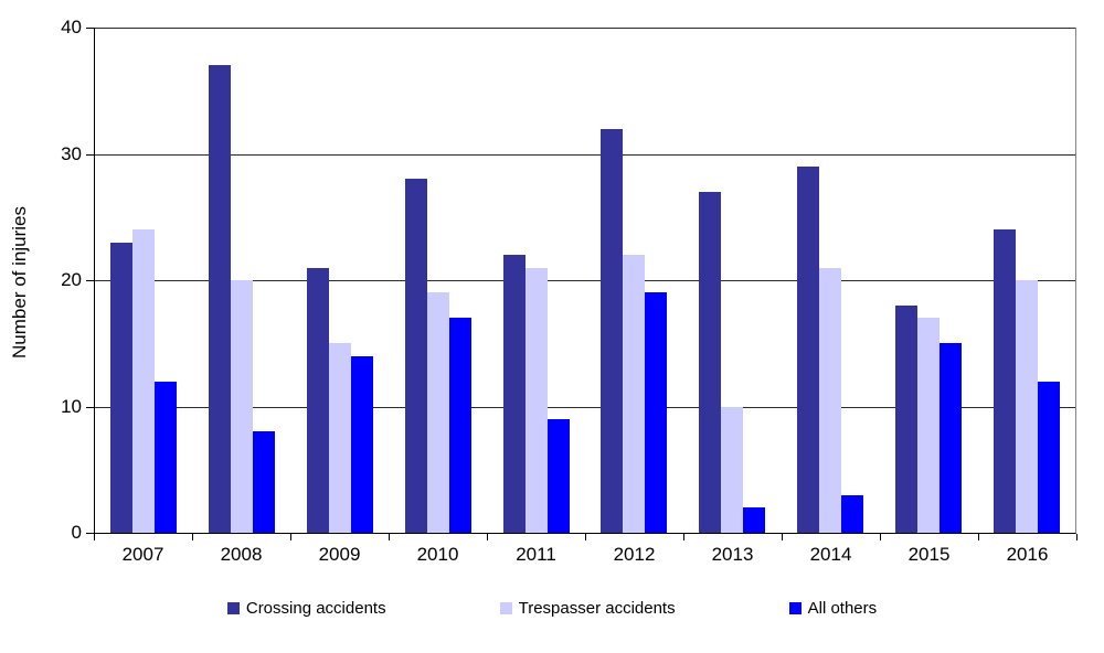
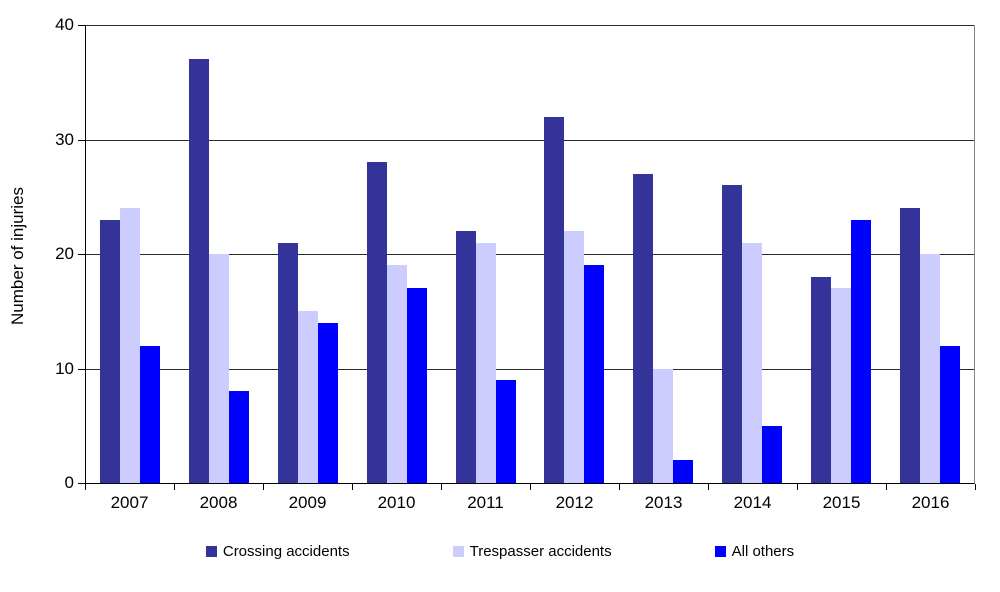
Crossing accidents/2014: 29 -> 26
All others/2014: 3 -> 5
All others/2015: 15 -> 23
